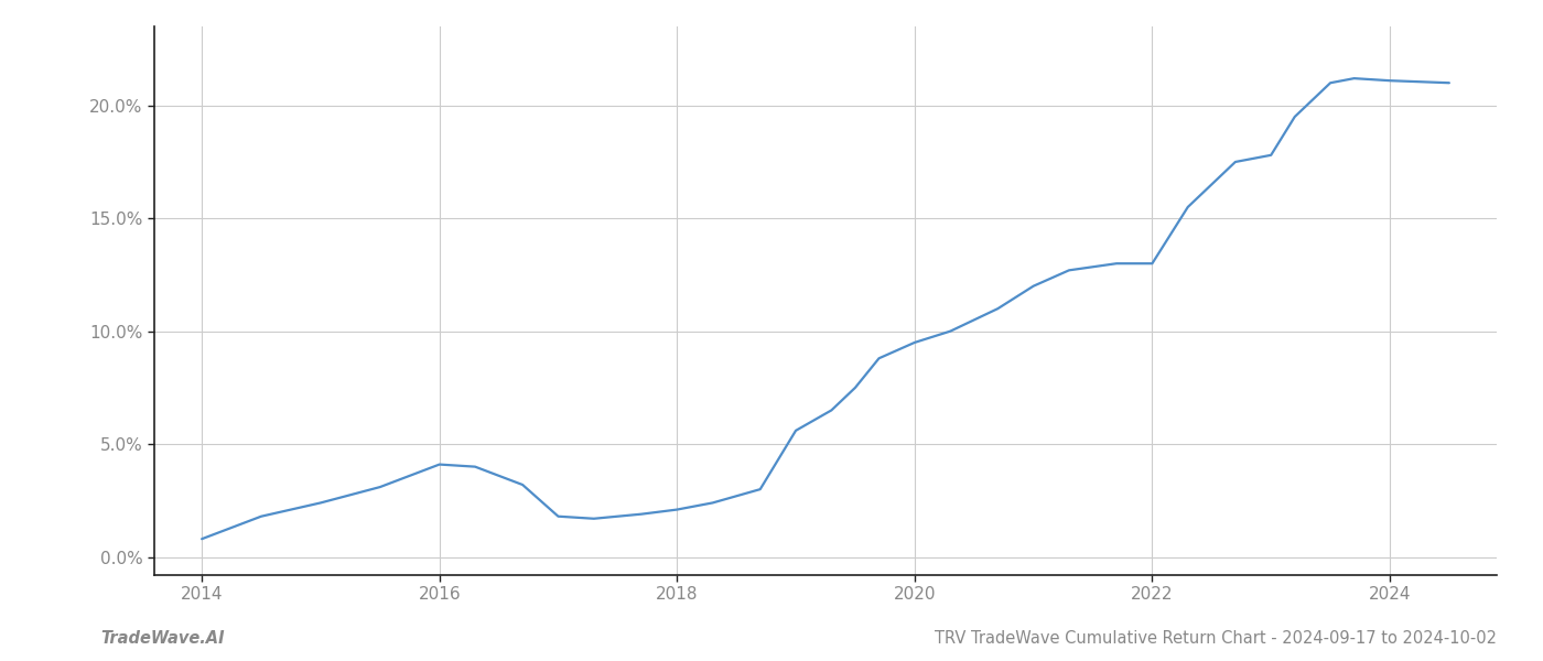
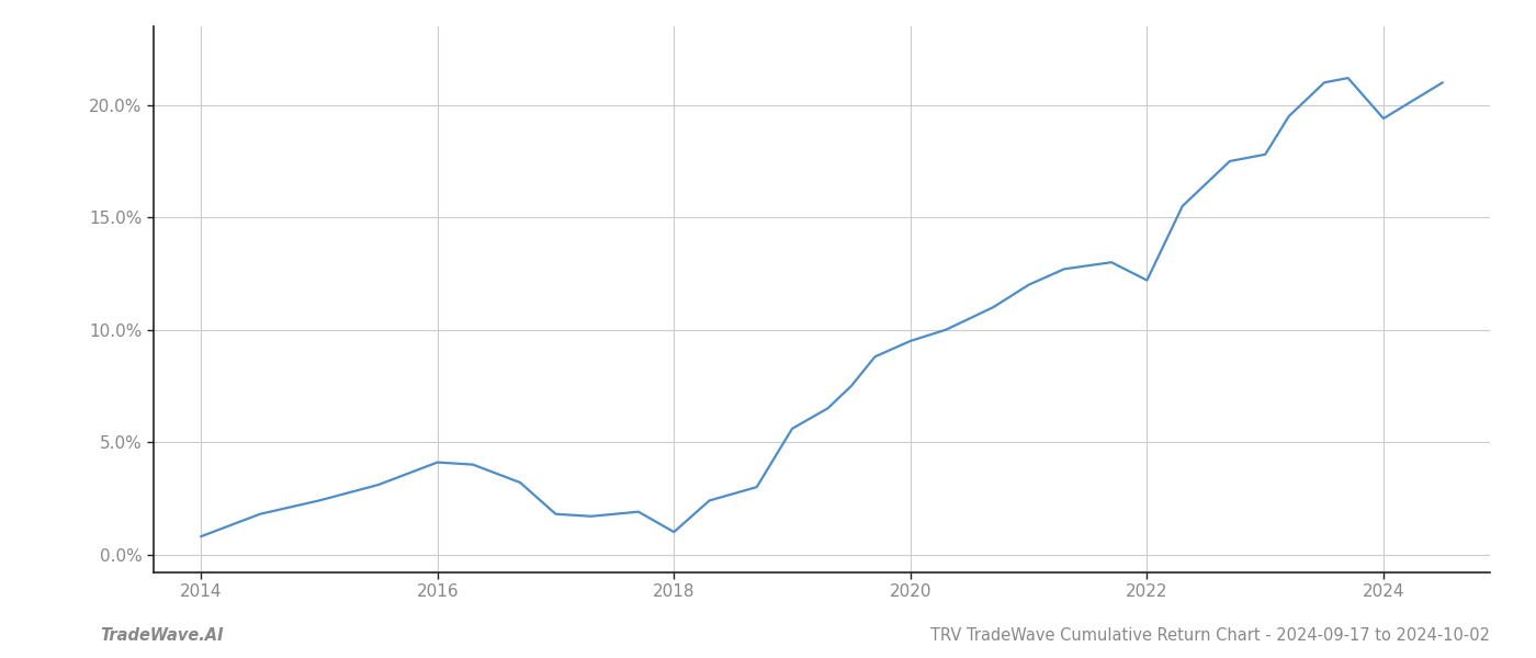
2018: 2.1% -> 1.0%
2022: 13.0% -> 12.2%
2024: 21.1% -> 19.4%
